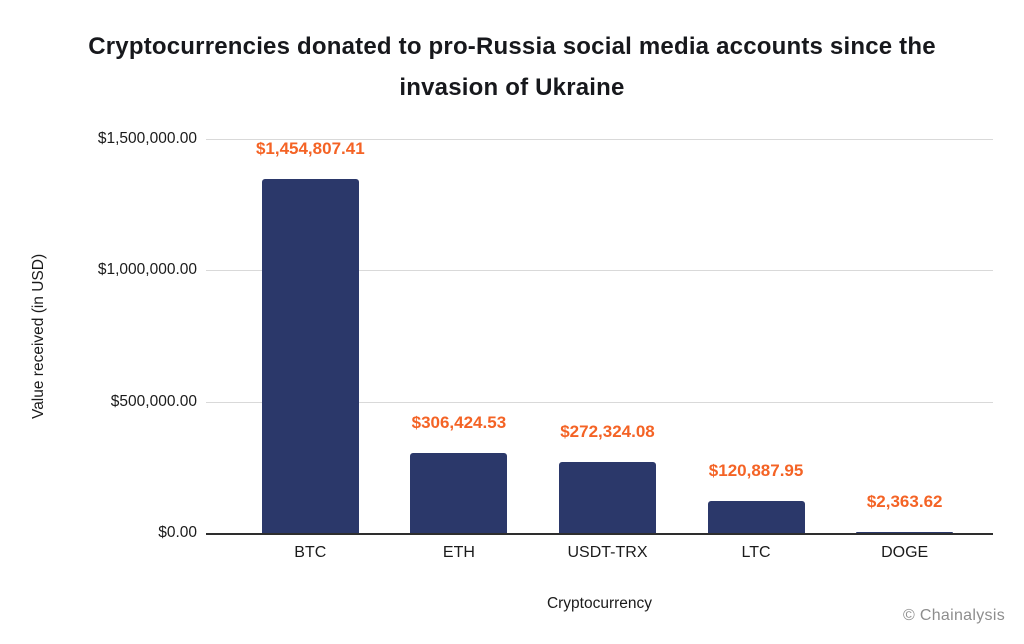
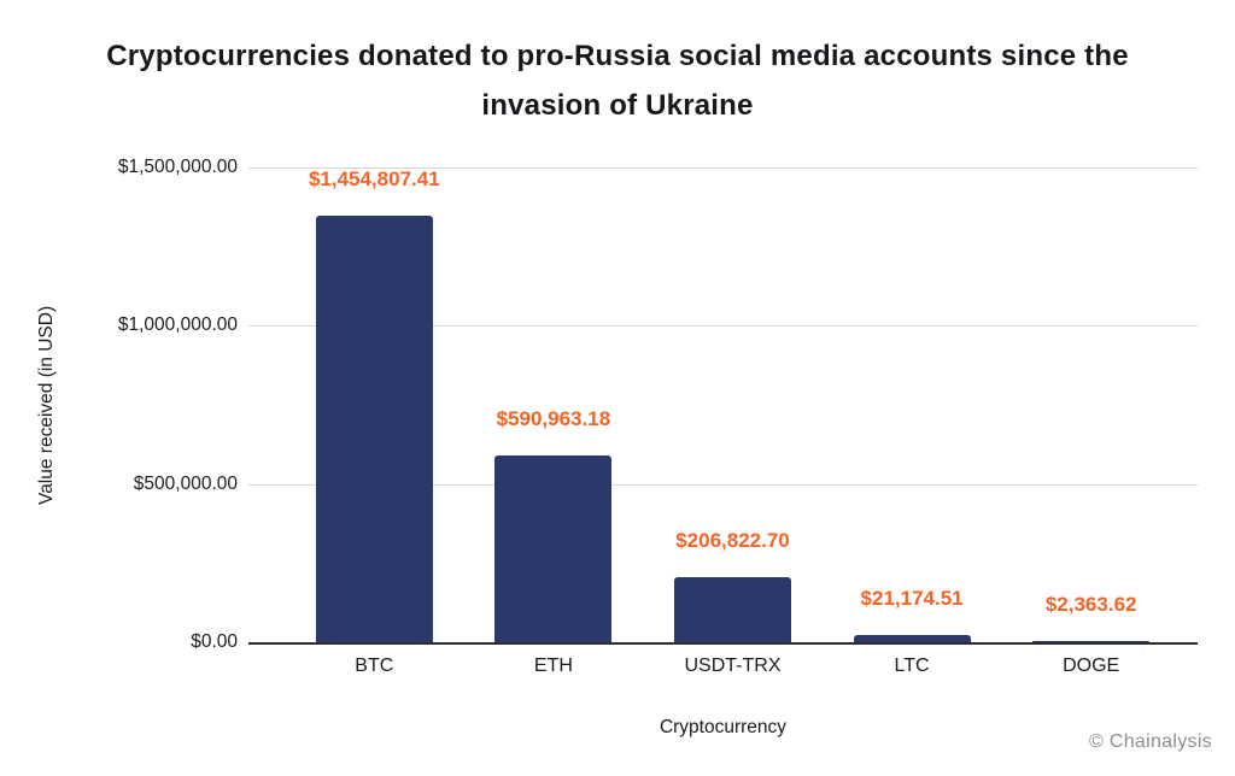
ETH: $306,424.53 -> $590,963.18
USDT-TRX: $272,324.08 -> $206,822.70
LTC: $120,887.95 -> $21,174.51
